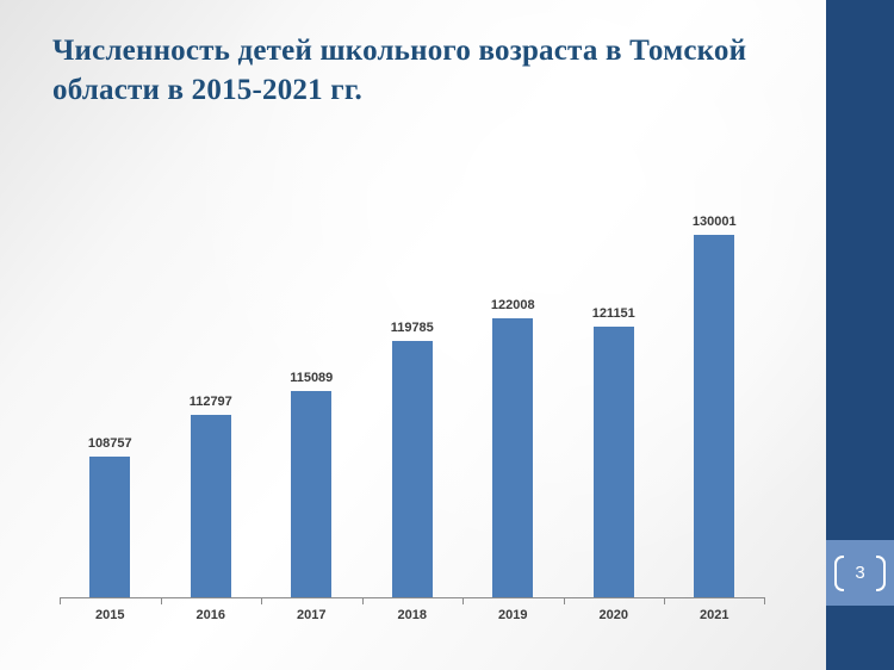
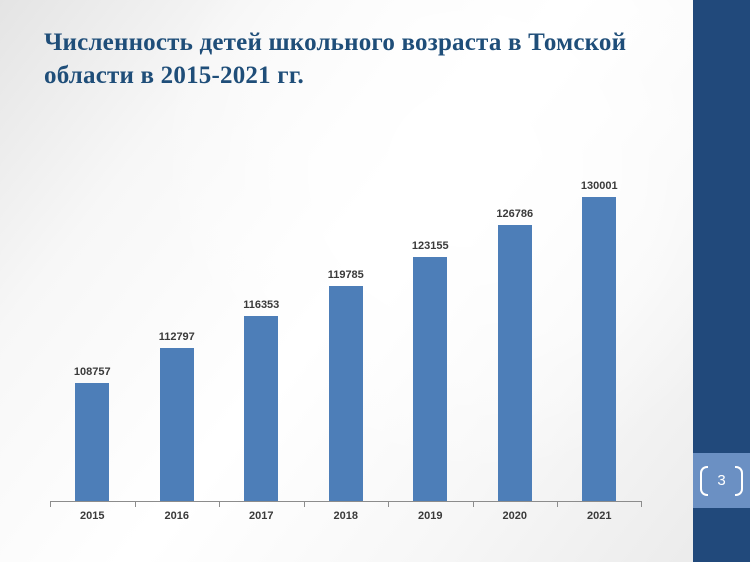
2017: 115089 -> 116353
2019: 122008 -> 123155
2020: 121151 -> 126786
